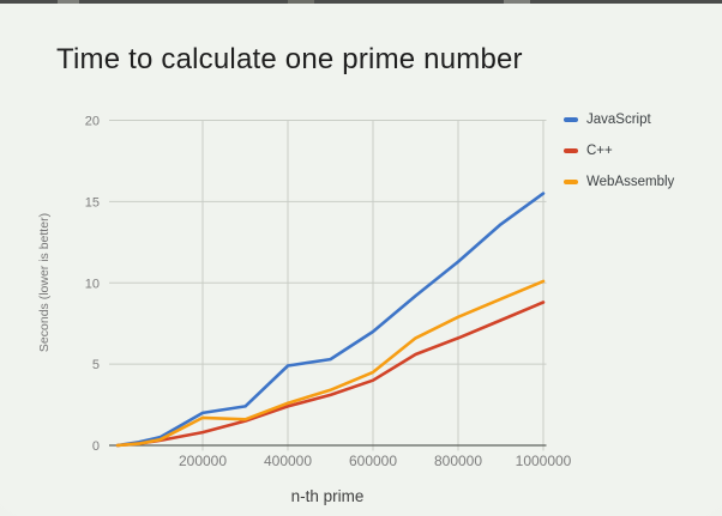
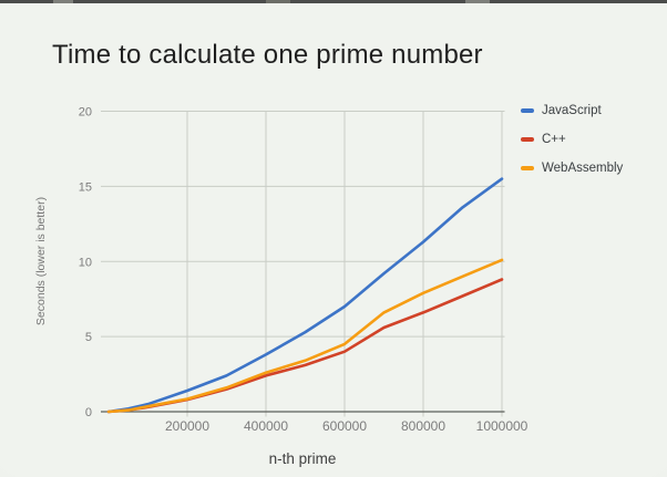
JavaScript/200000: 2.0 -> 1.4
WebAssembly/200000: 1.7 -> 0.8
JavaScript/400000: 4.9 -> 3.8
